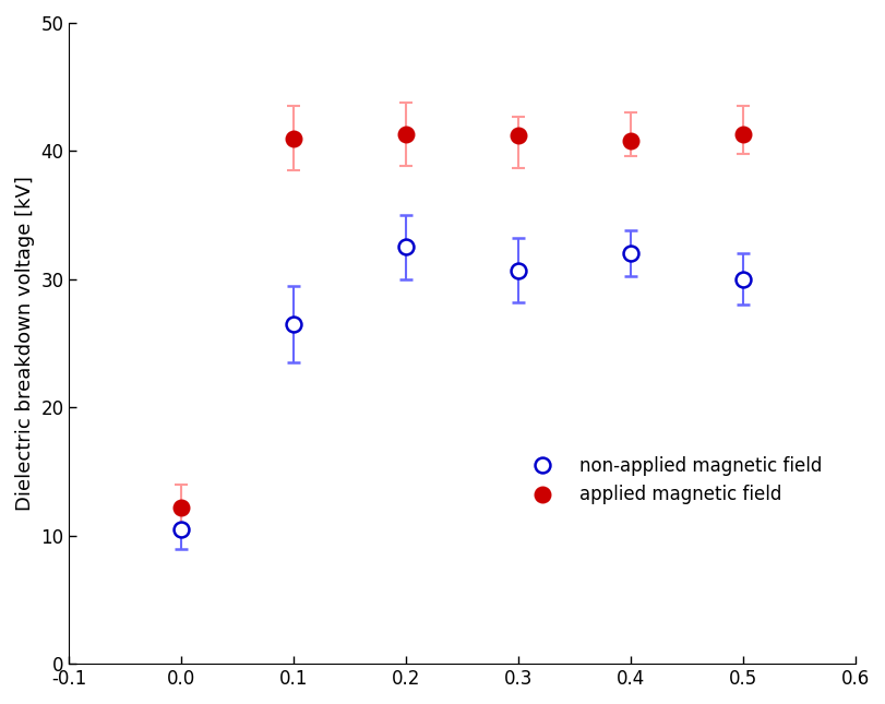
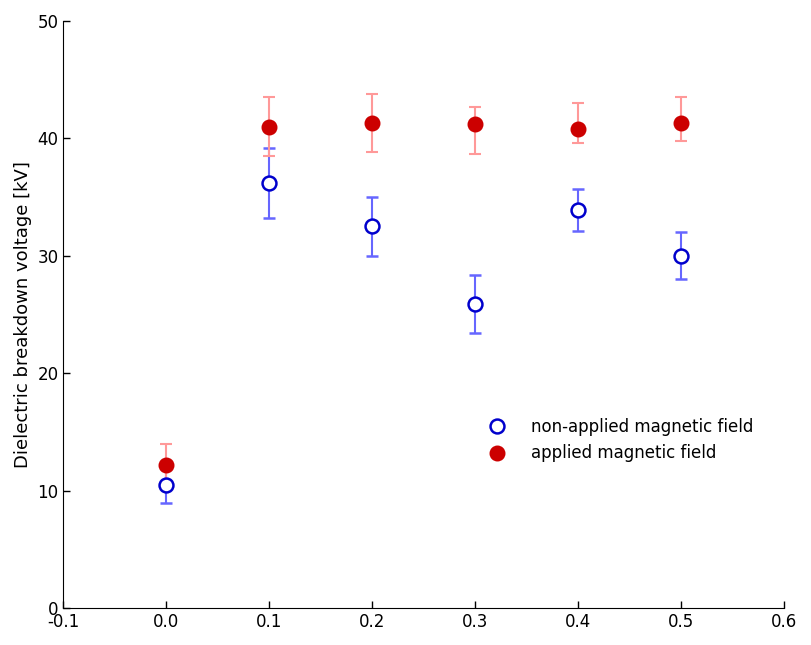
non-applied magnetic field/0.1: 26.5 -> 36.2
non-applied magnetic field/0.3: 30.7 -> 25.9
non-applied magnetic field/0.4: 32.0 -> 33.9
